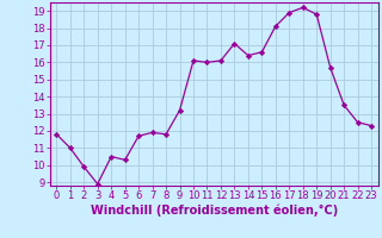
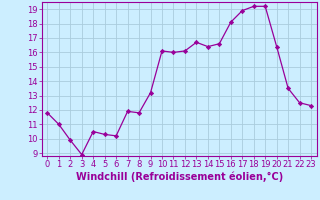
6: 11.7 -> 10.2
13: 17.1 -> 16.7
19: 18.8 -> 19.2
20: 15.7 -> 16.4
